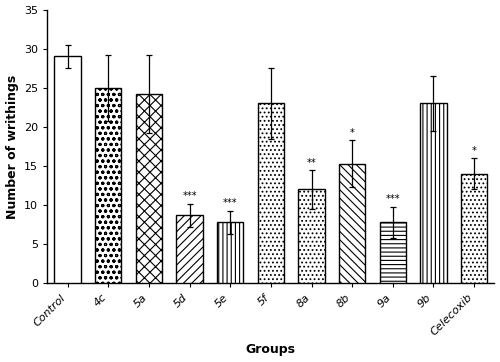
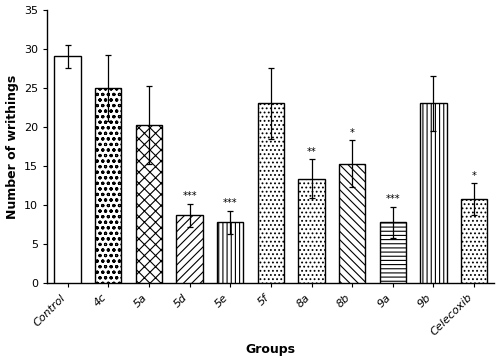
5a: 24.2 -> 20.2
8a: 12.0 -> 13.4
Celecoxib: 14.0 -> 10.8
